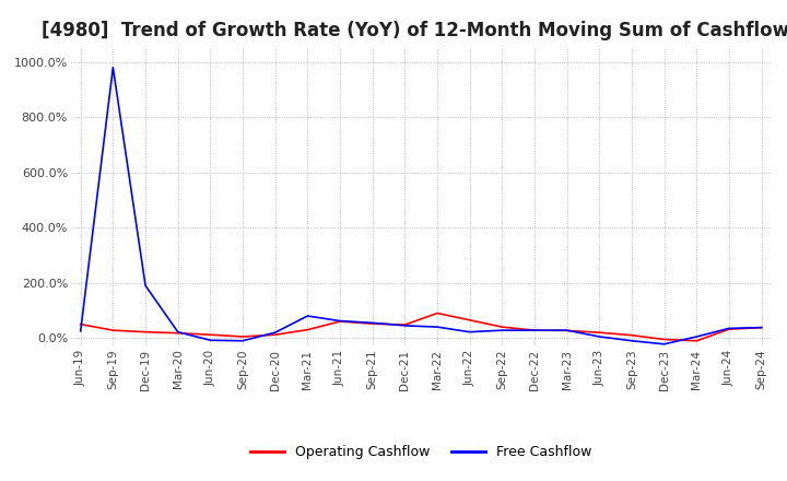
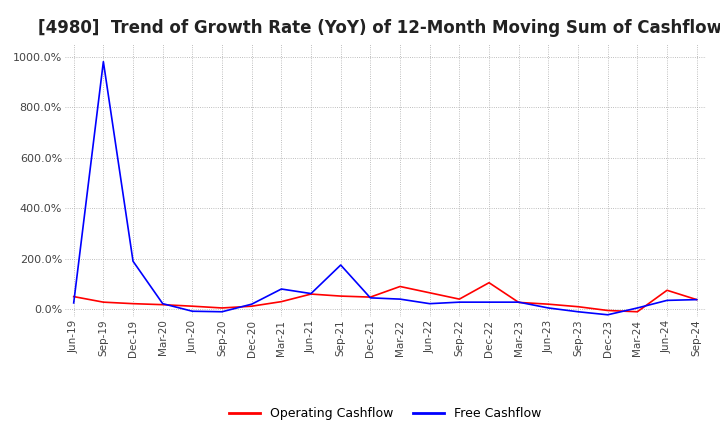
Free Cashflow/Sep-21: 55% -> 175%
Operating Cashflow/Dec-22: 28% -> 105%
Operating Cashflow/Jun-24: 32% -> 75%
